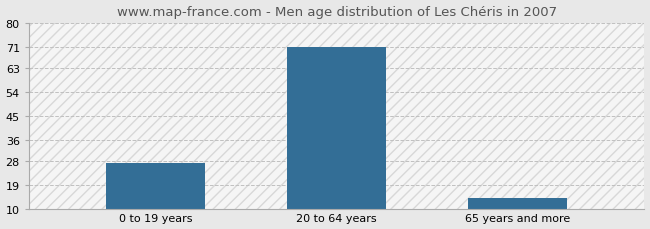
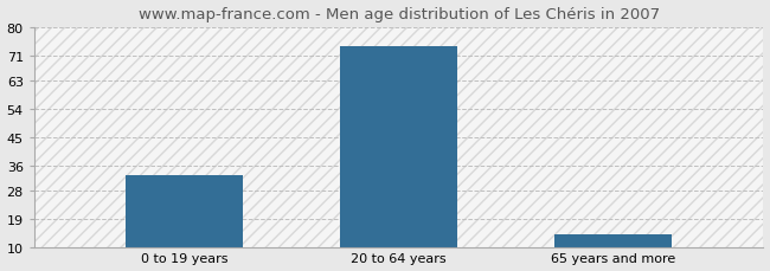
0 to 19 years: 27 -> 33
20 to 64 years: 71 -> 74
